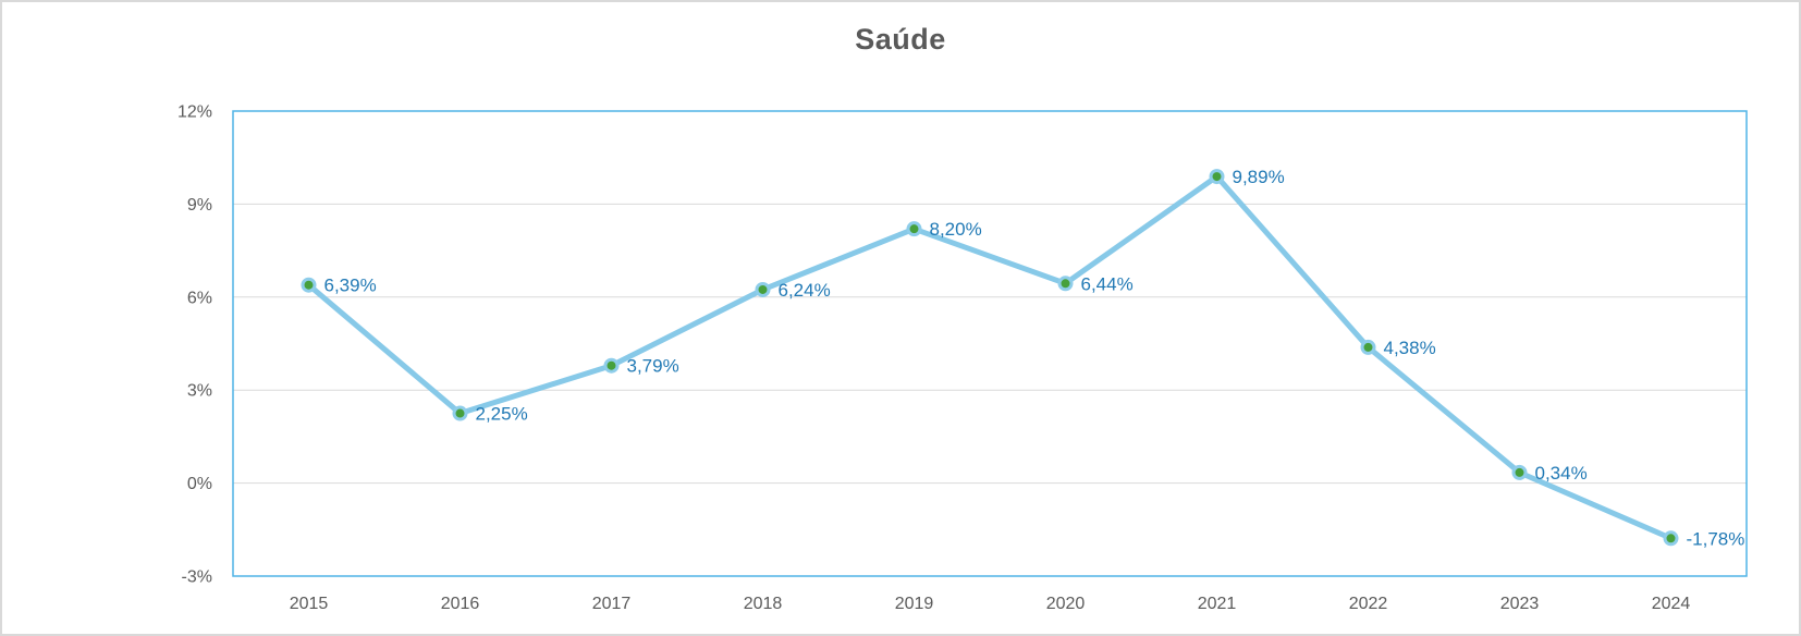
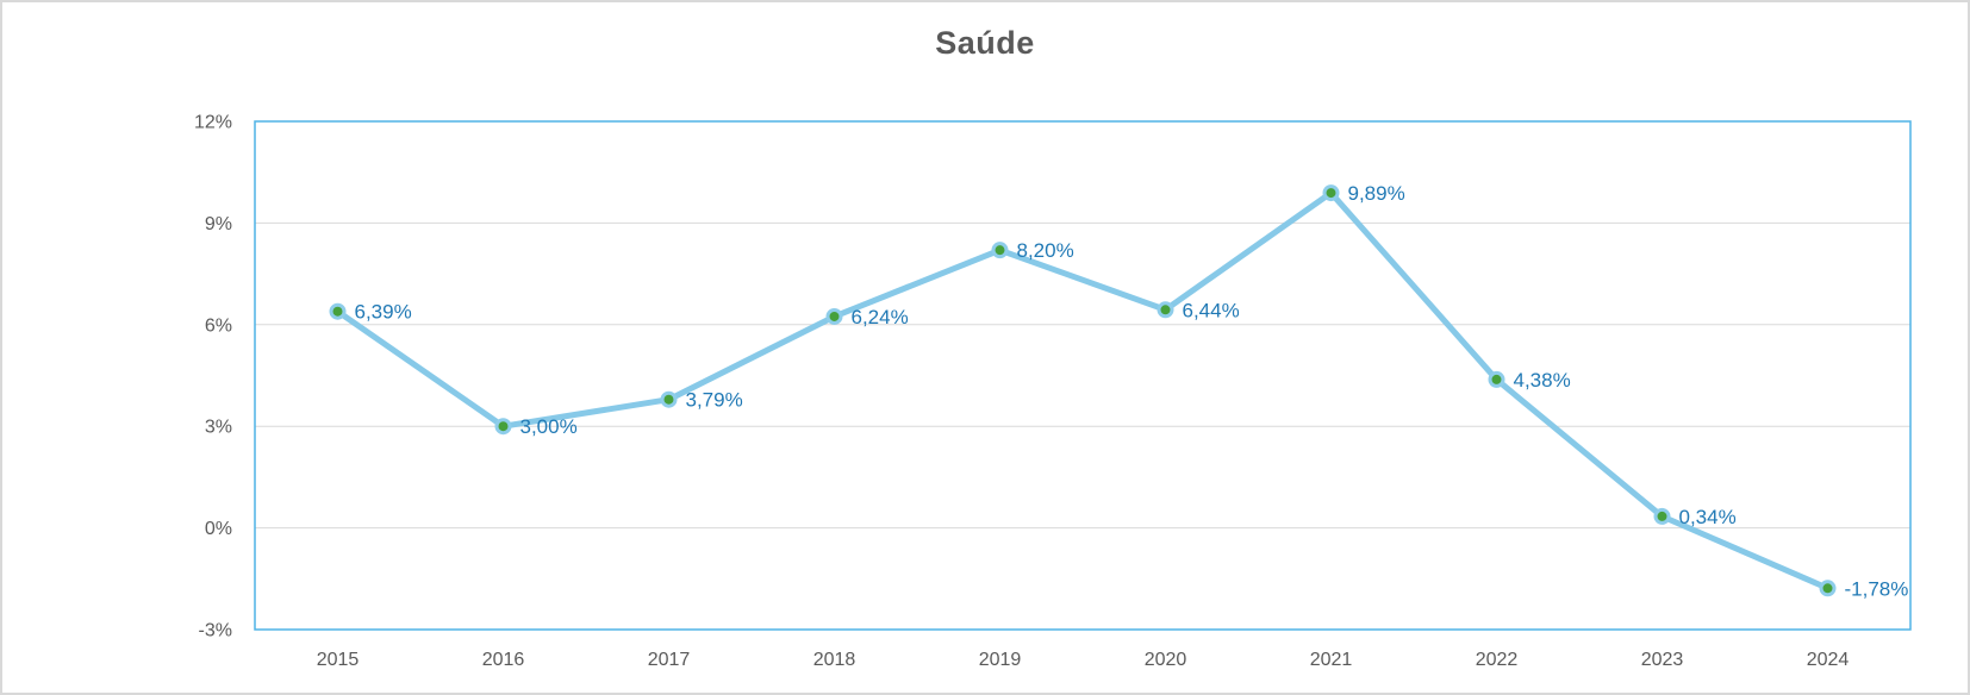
2016: 2,25% -> 3,00%
